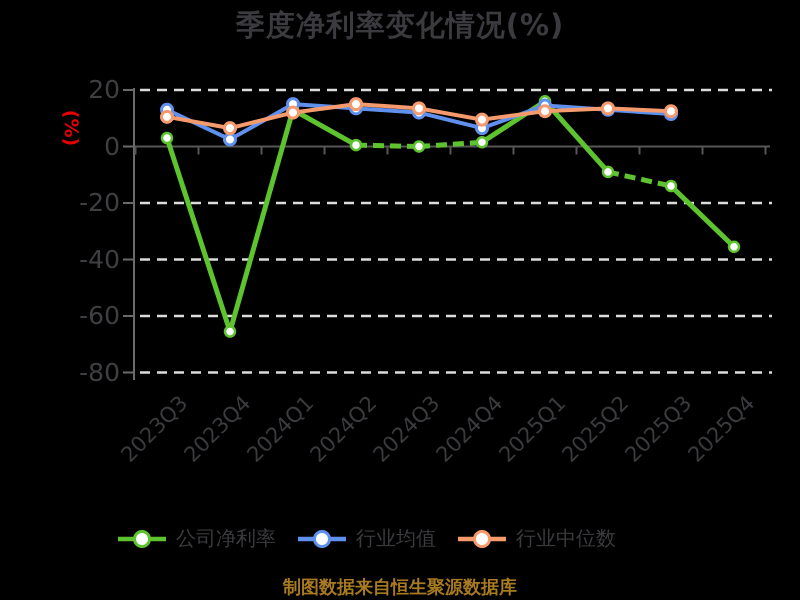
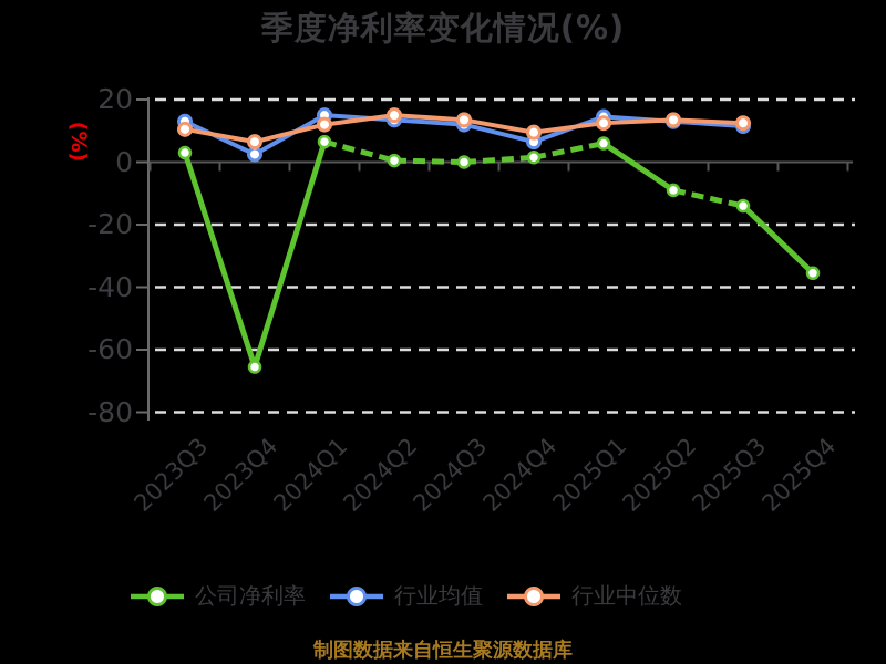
公司净利率/2024Q1: 13 -> 6
公司净利率/2025Q1: 16 -> 6
